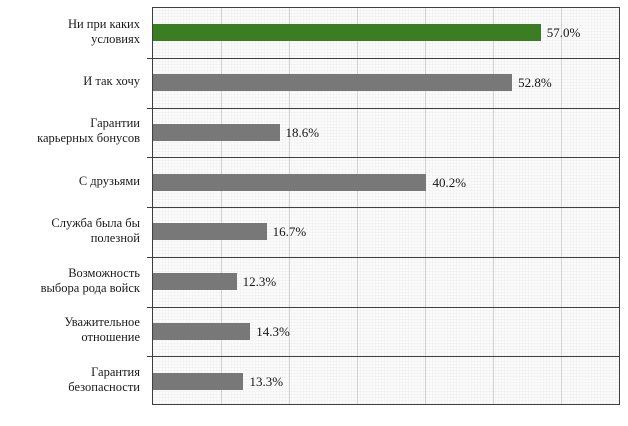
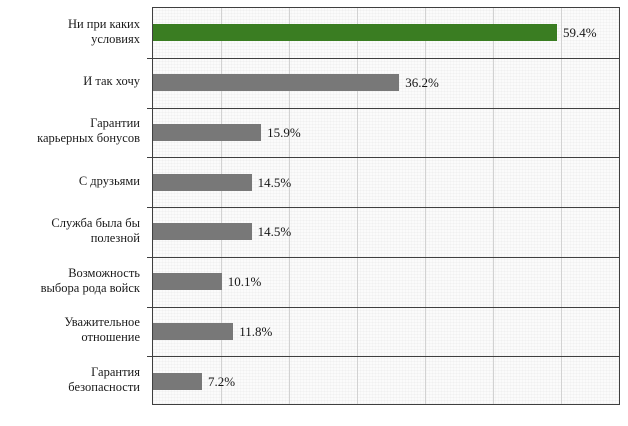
Ни при каких условиях: 57.0% -> 59.4%
И так хочу: 52.8% -> 36.2%
Гарантии карьерных бонусов: 18.6% -> 15.9%
С друзьями: 40.2% -> 14.5%
Служба была бы полезной: 16.7% -> 14.5%
Возможность выбора рода войск: 12.3% -> 10.1%
Уважительное отношение: 14.3% -> 11.8%
Гарантия безопасности: 13.3% -> 7.2%
